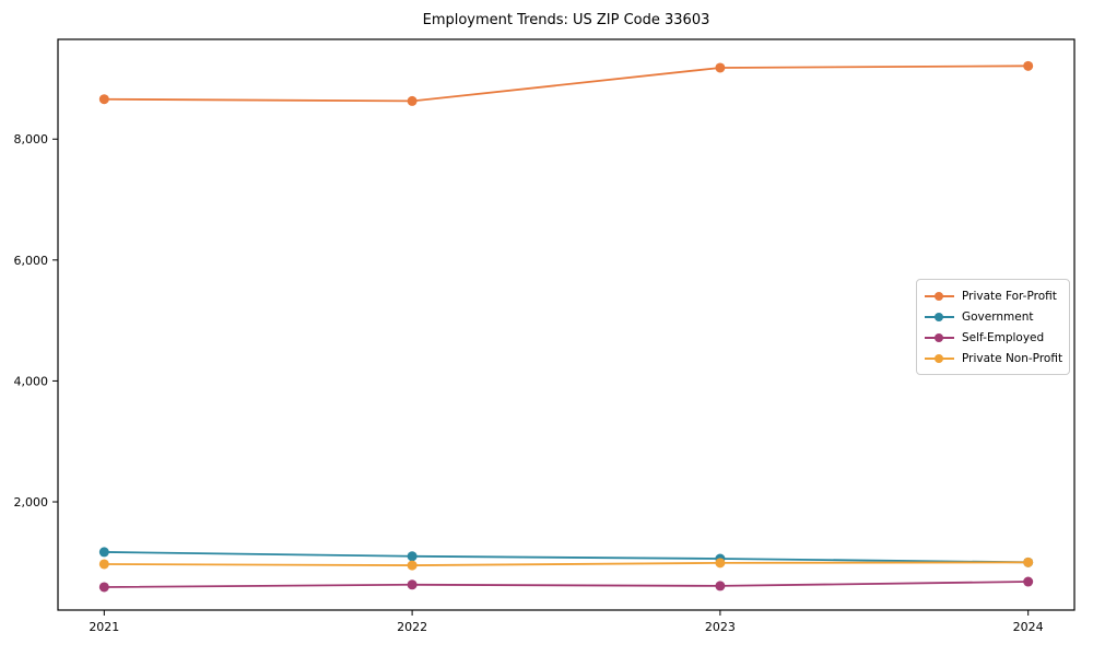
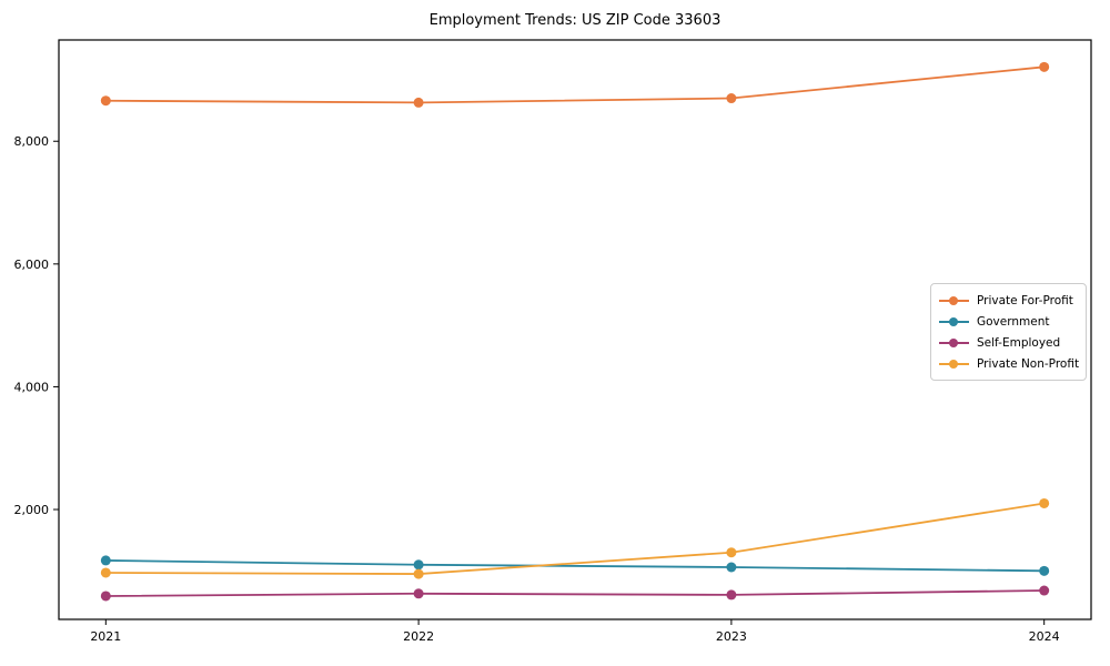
Private For-Profit/2023: 9200 -> 8700
Private Non-Profit/2023: 1000 -> 1300
Private Non-Profit/2024: 1000 -> 2100
